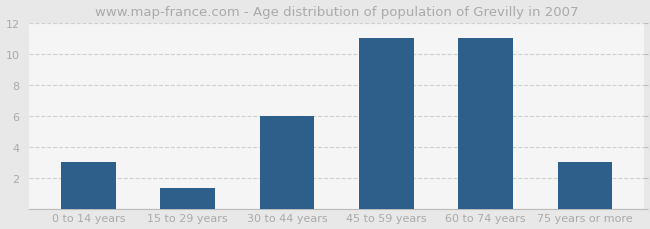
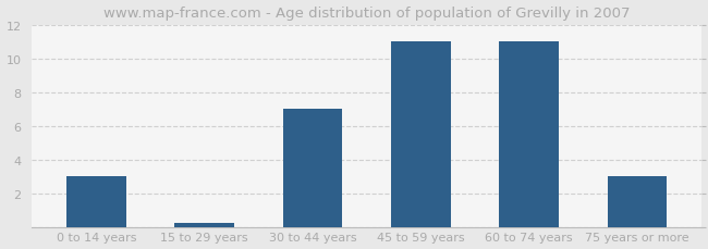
15 to 29 years: 1.3 -> 0.2
30 to 44 years: 6.0 -> 7.0
